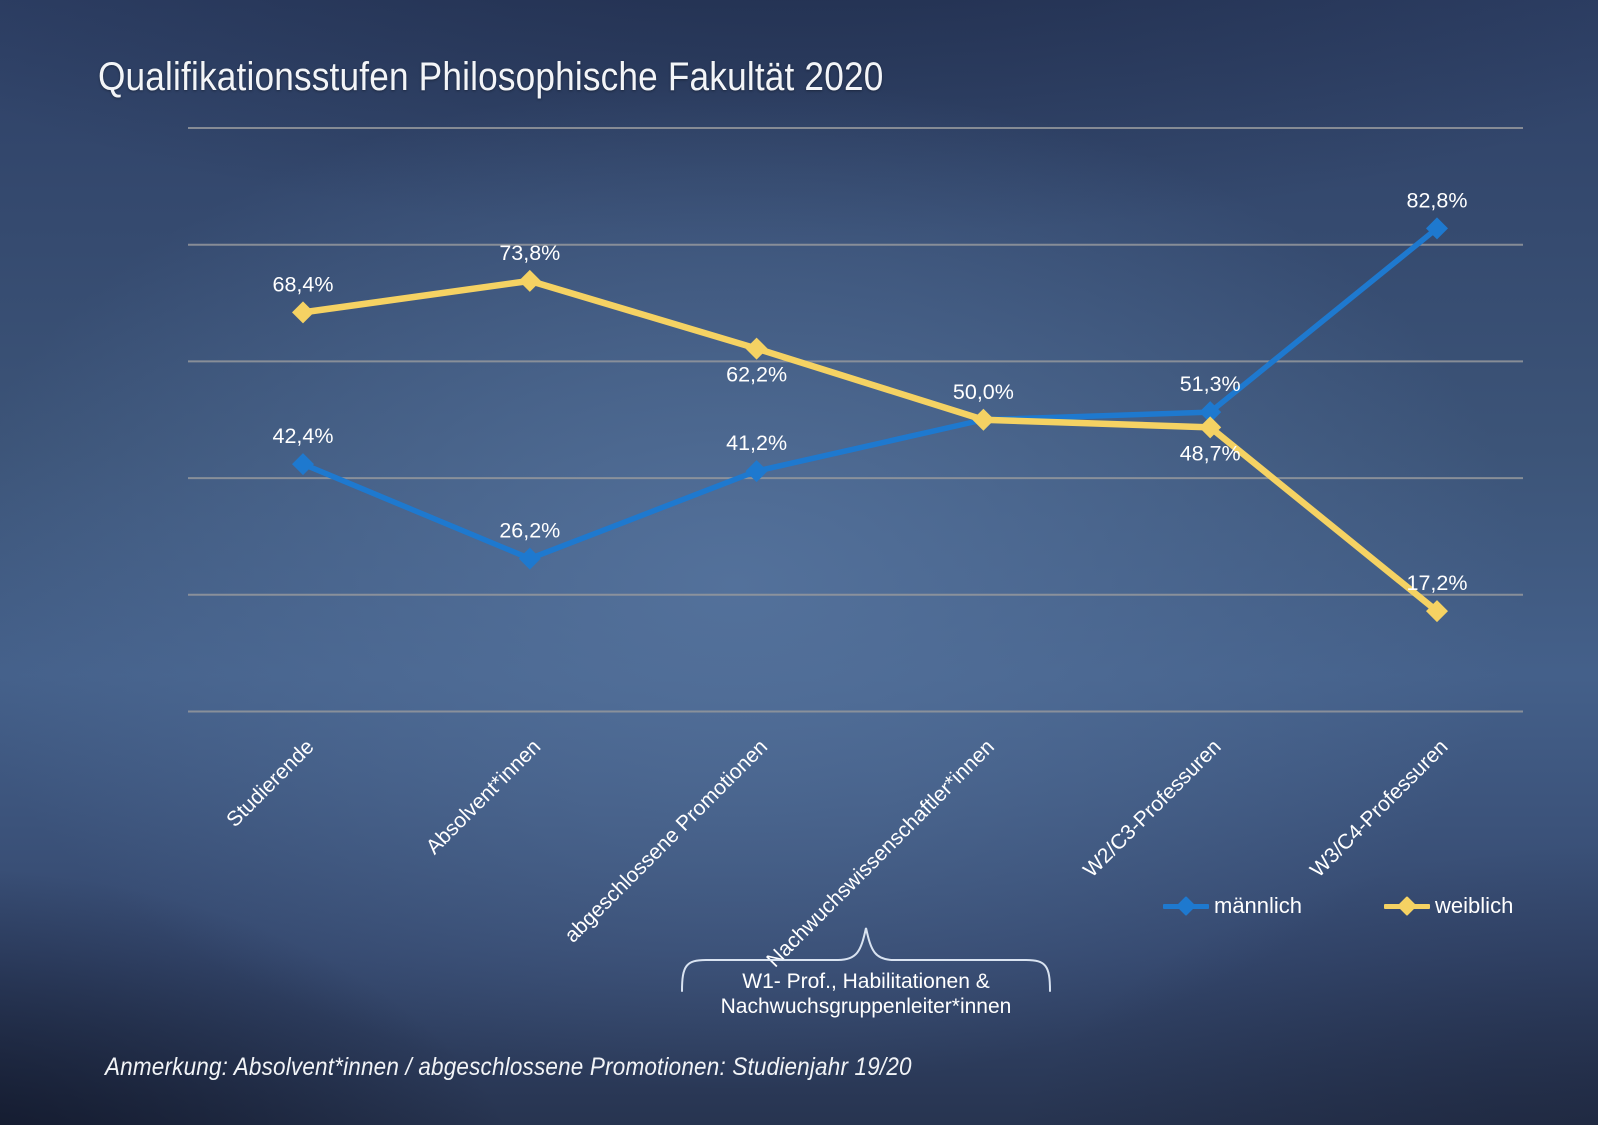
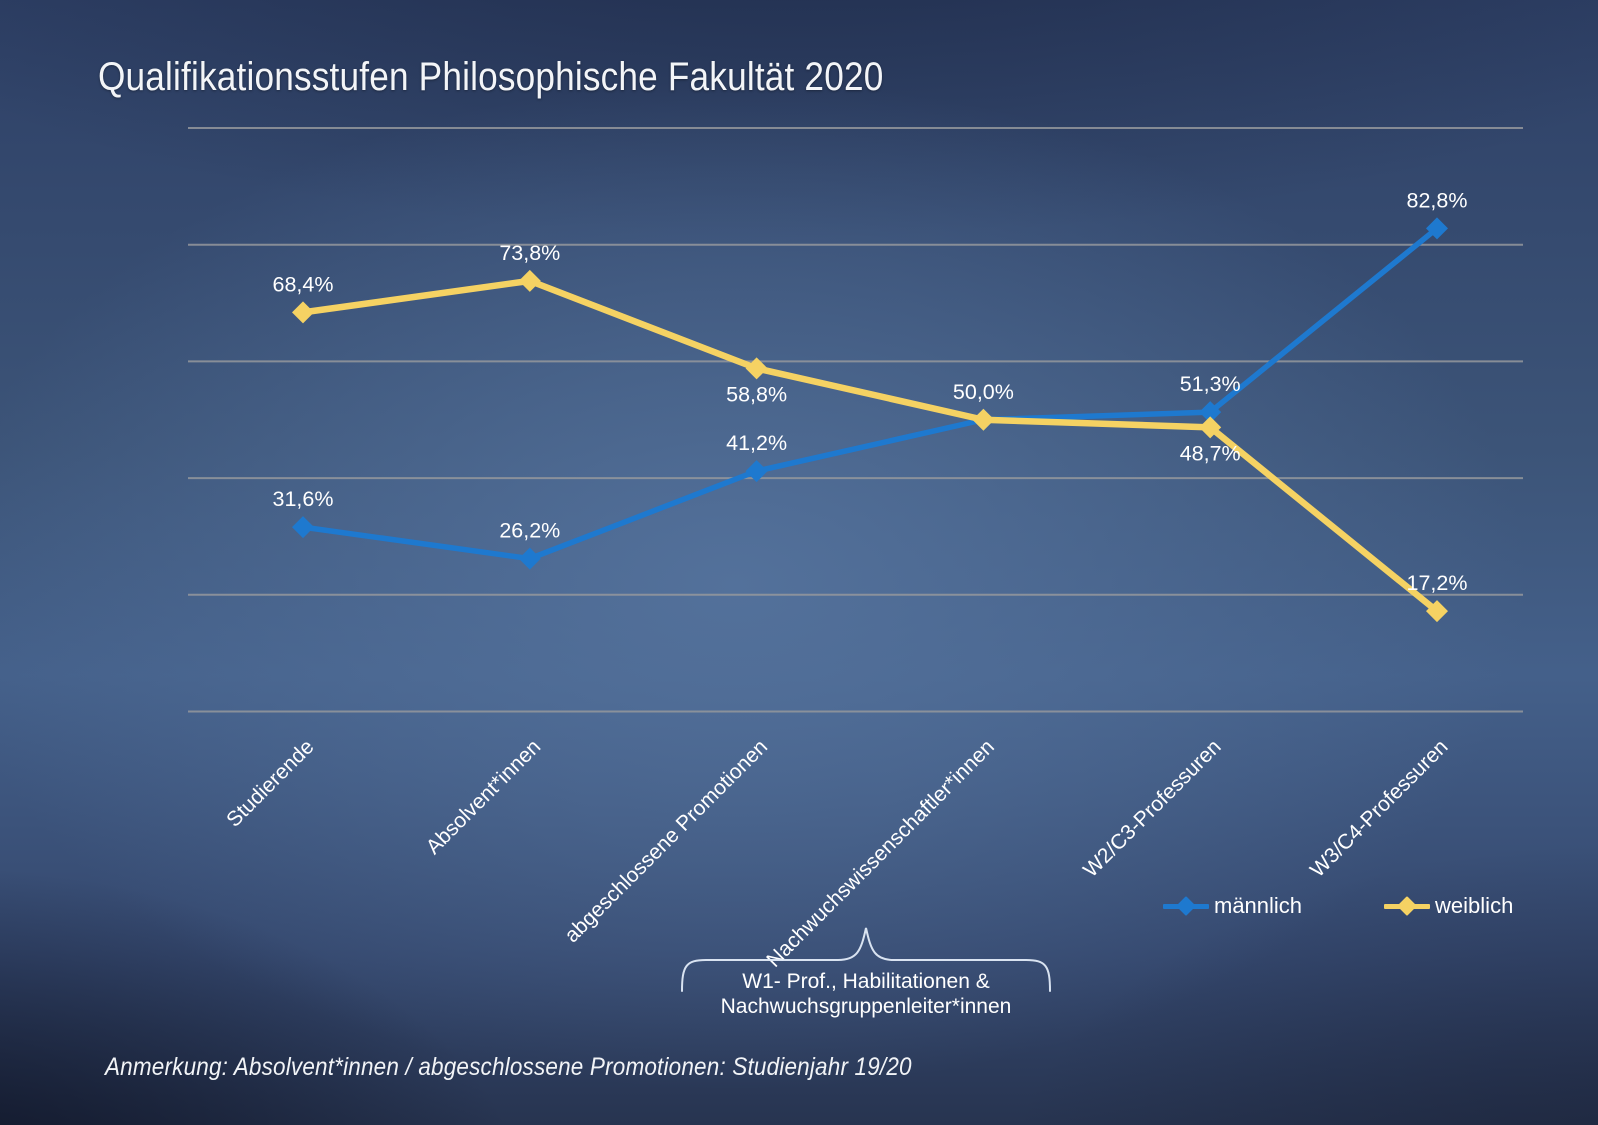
männlich/Studierende: 42,4% -> 31,6%
weiblich/abgeschlossene Promotionen: 62,2% -> 58,8%
